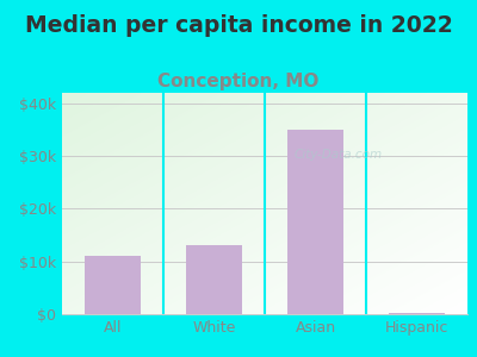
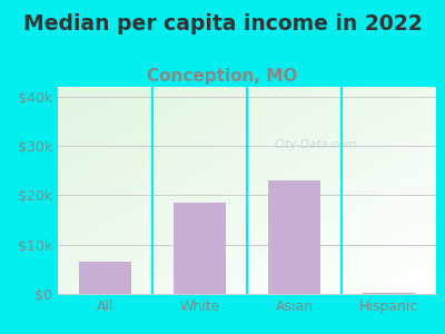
All: $11.0k -> $6.5k
White: $13.0k -> $18.5k
Asian: $35.0k -> $23.0k
